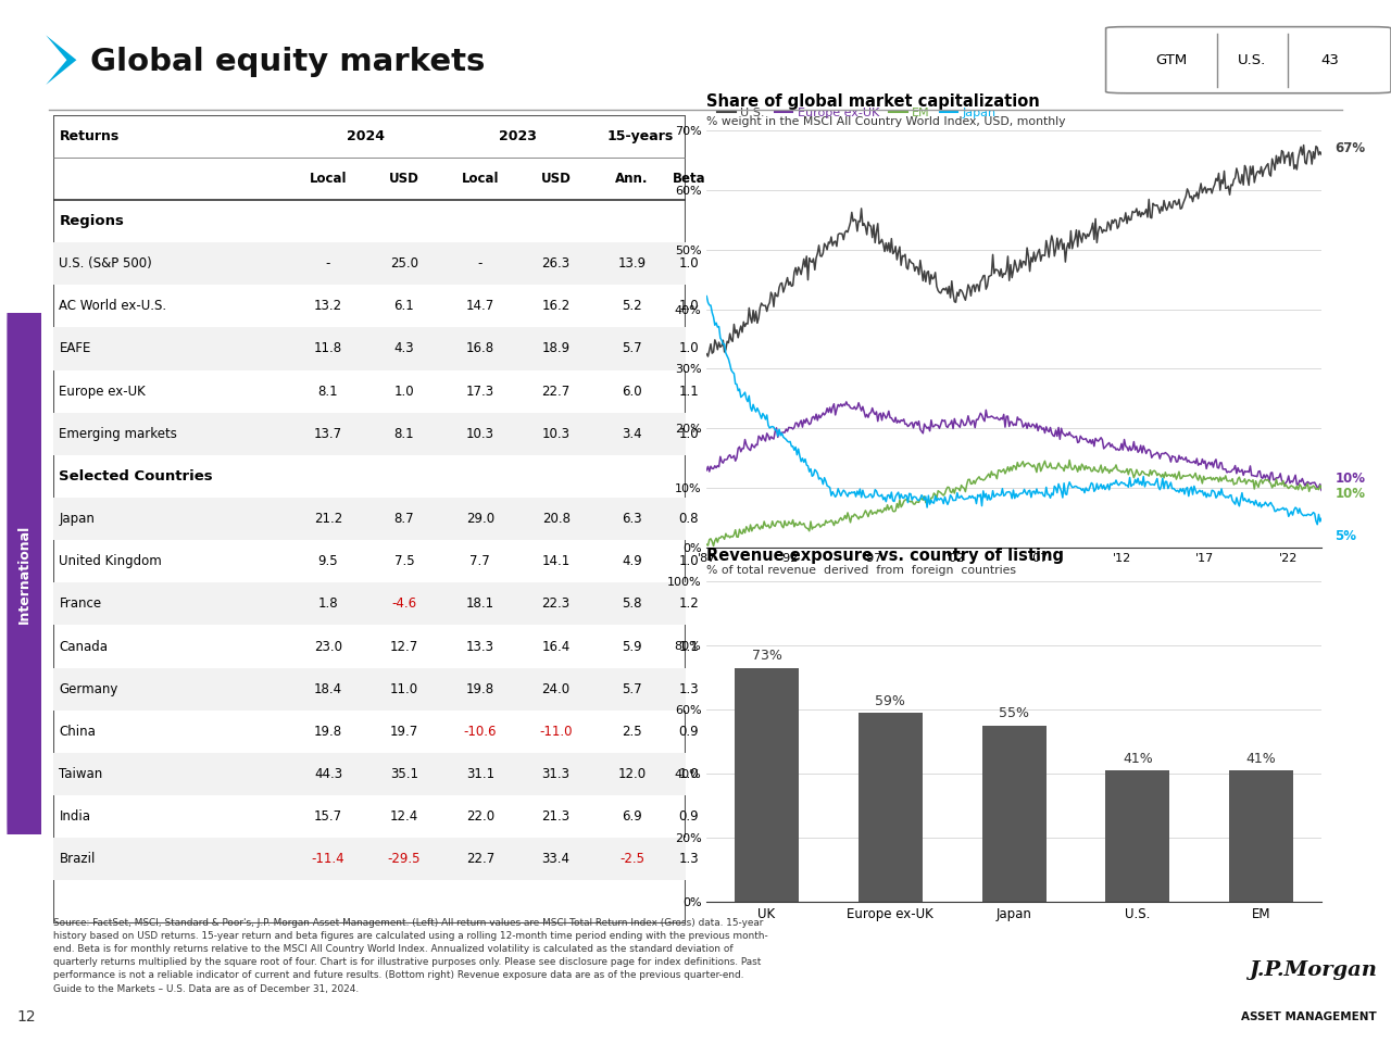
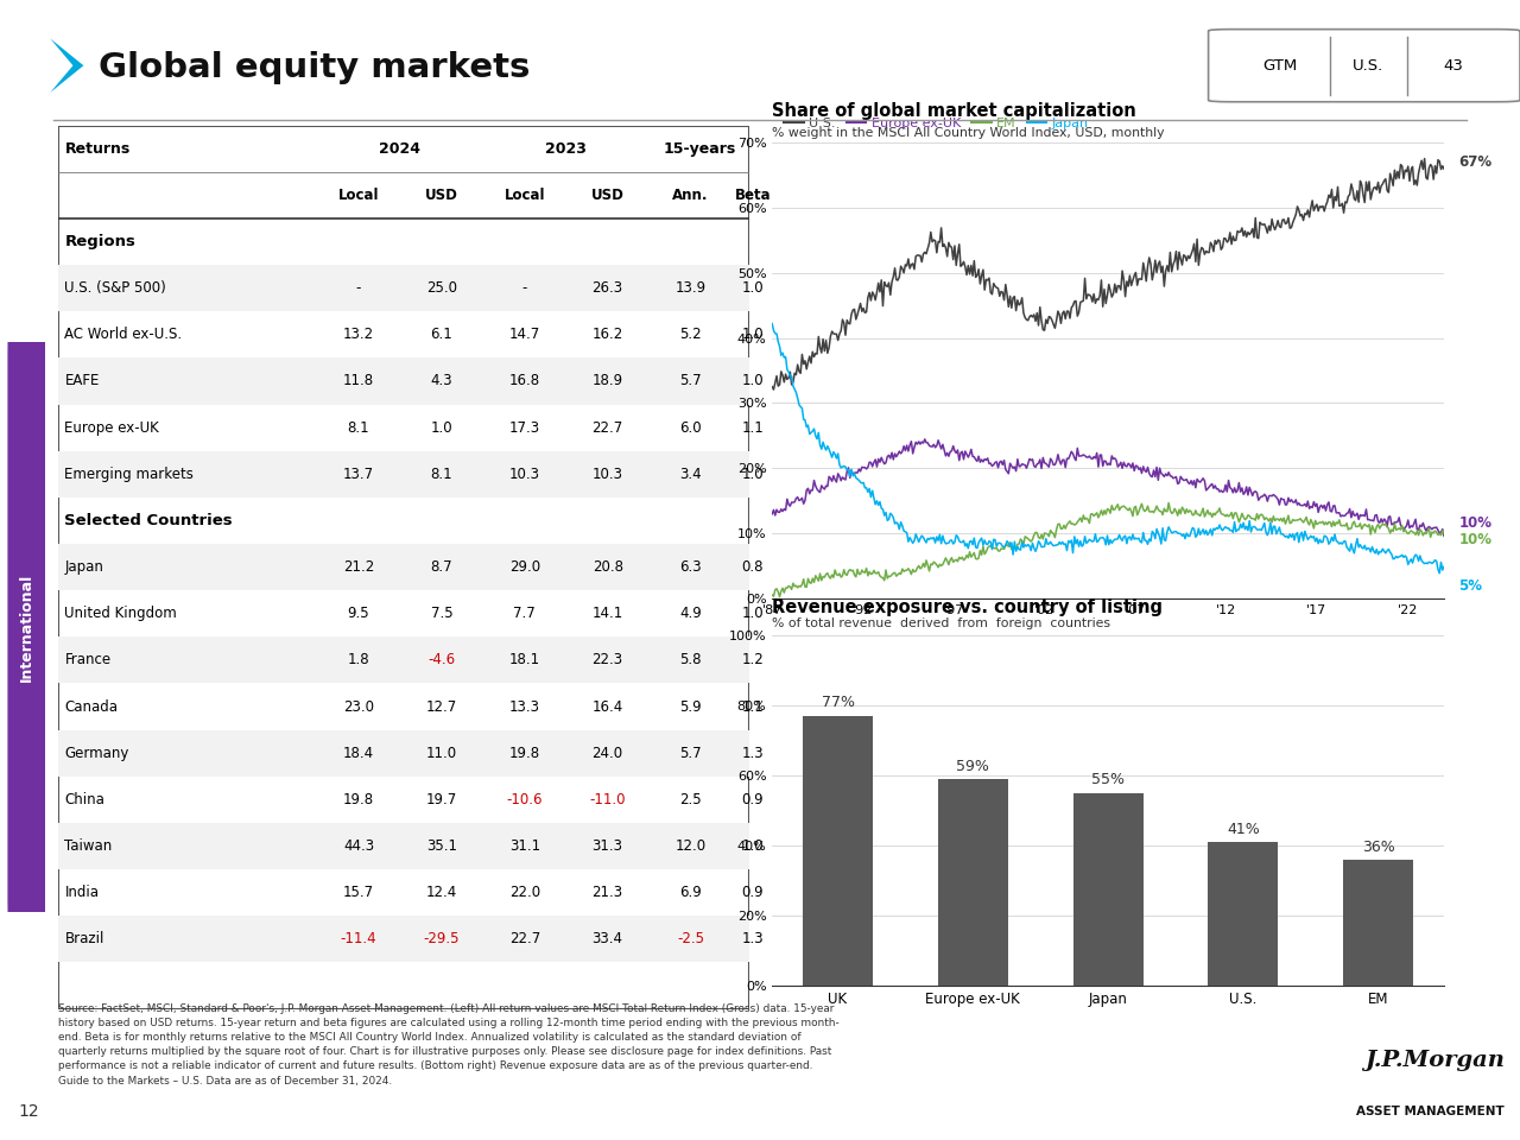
UK: 73% -> 77%
EM: 41% -> 36%
